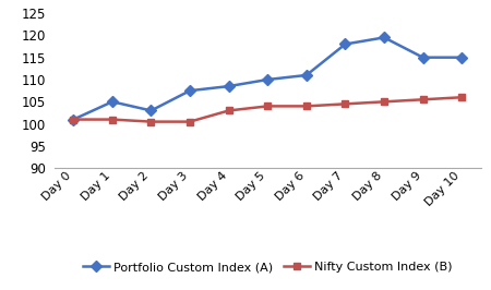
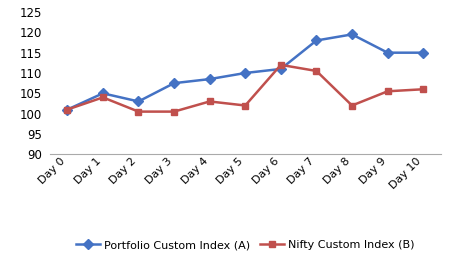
Nifty Custom Index (B)/Day 1: 101.0 -> 104.0
Nifty Custom Index (B)/Day 5: 104.0 -> 102.0
Nifty Custom Index (B)/Day 6: 104.0 -> 112.0
Nifty Custom Index (B)/Day 7: 104.5 -> 110.5
Nifty Custom Index (B)/Day 8: 105.0 -> 102.0
